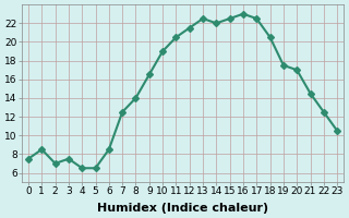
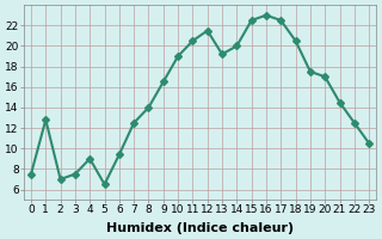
1: 8.5 -> 12.8
4: 6.5 -> 9.0
6: 8.5 -> 9.4
13: 22.5 -> 19.2
14: 22.0 -> 20.0
